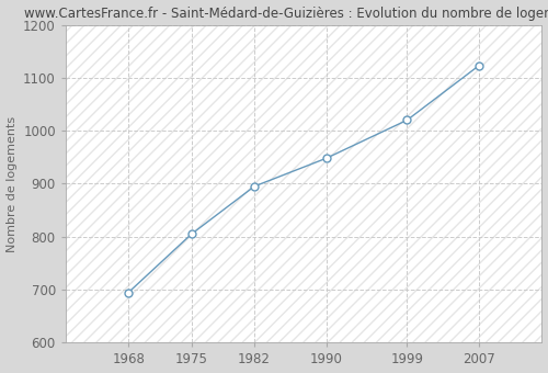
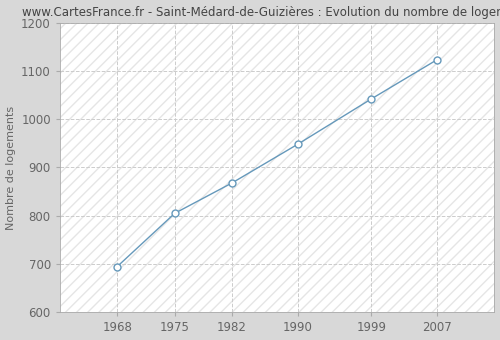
1982: 895 -> 868
1999: 1020 -> 1042
